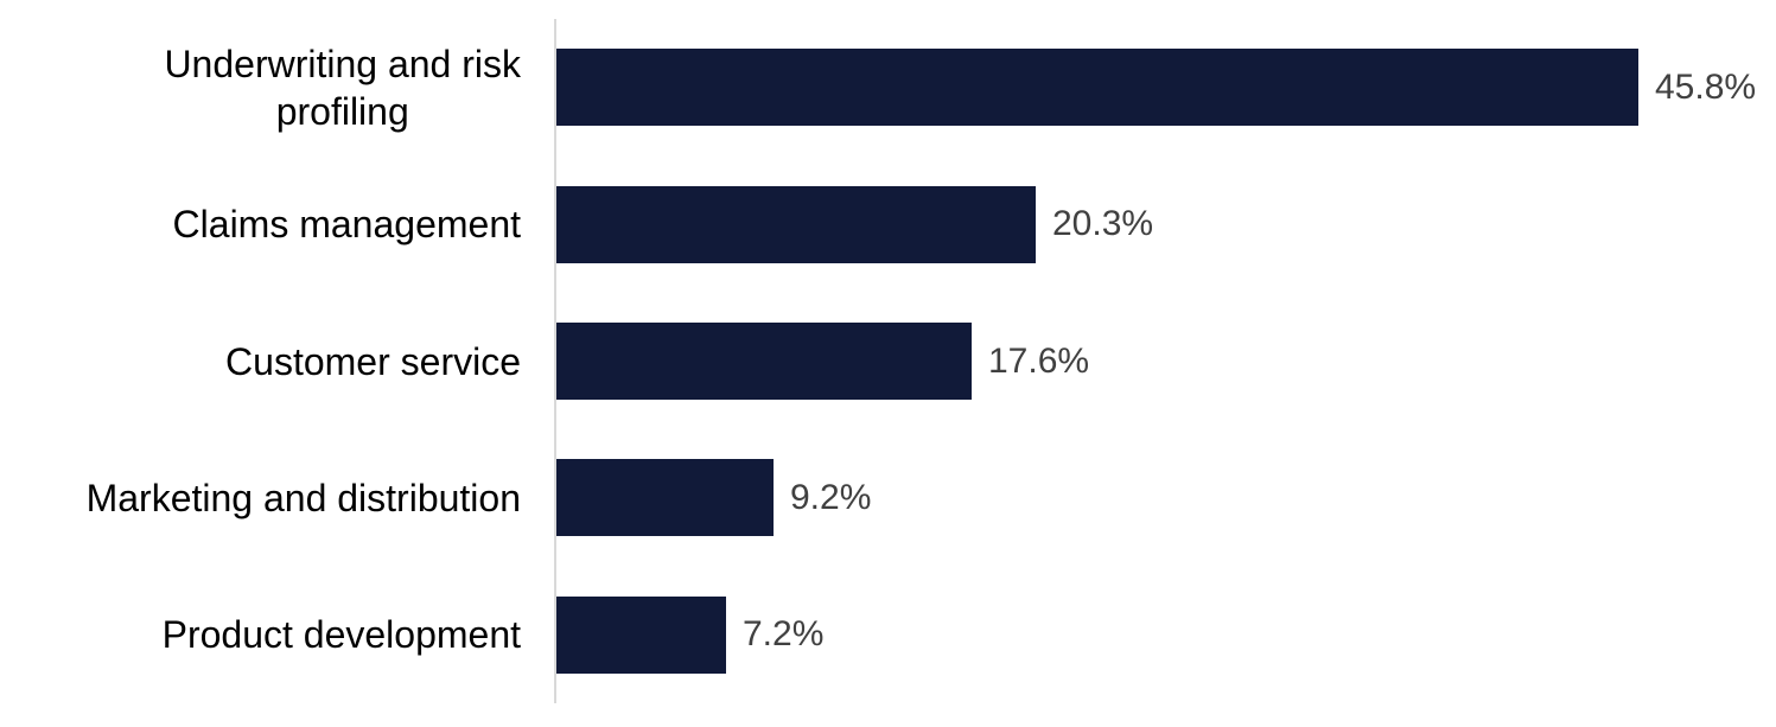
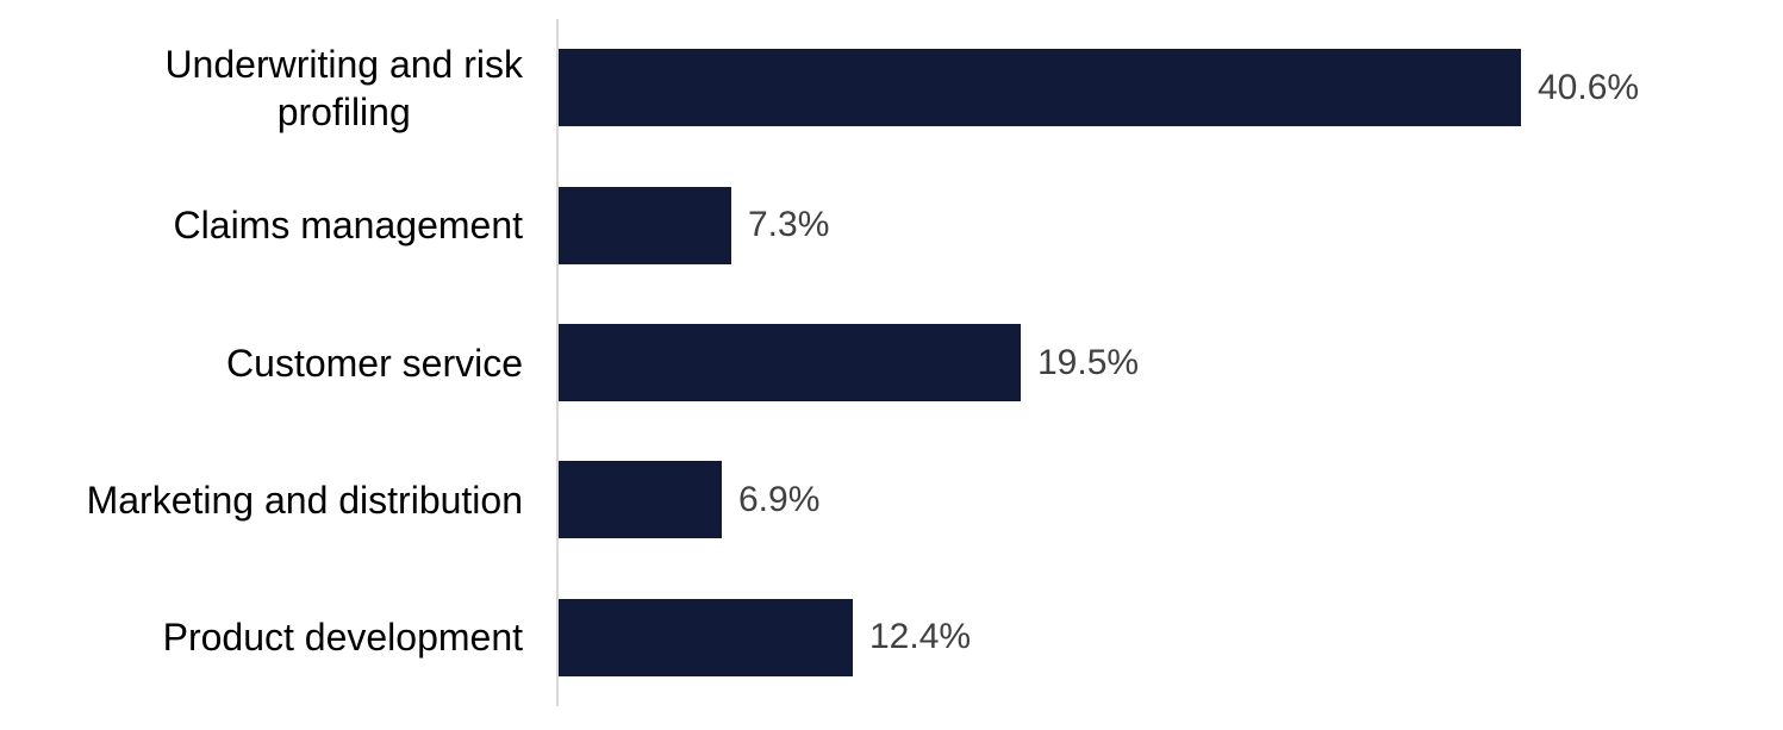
Underwriting and risk profiling: 45.8% -> 40.6%
Claims management: 20.3% -> 7.3%
Customer service: 17.6% -> 19.5%
Marketing and distribution: 9.2% -> 6.9%
Product development: 7.2% -> 12.4%
